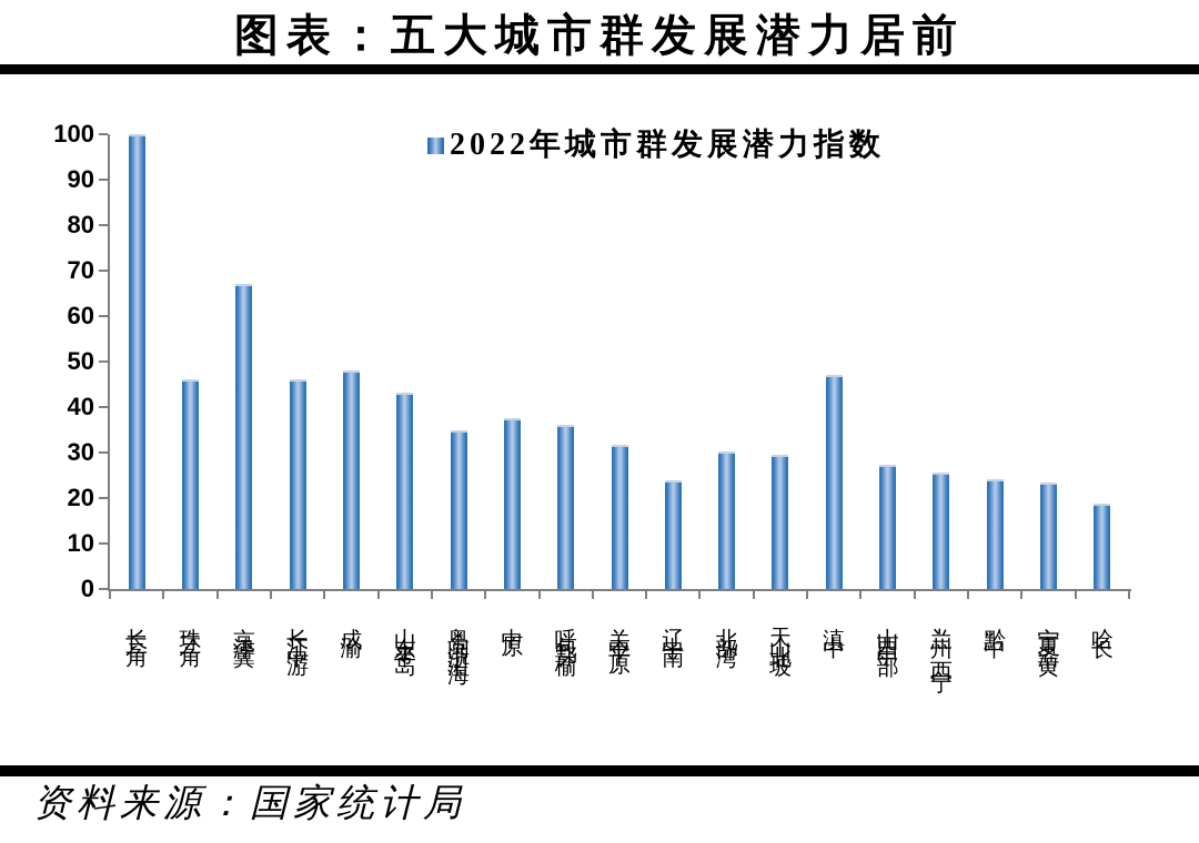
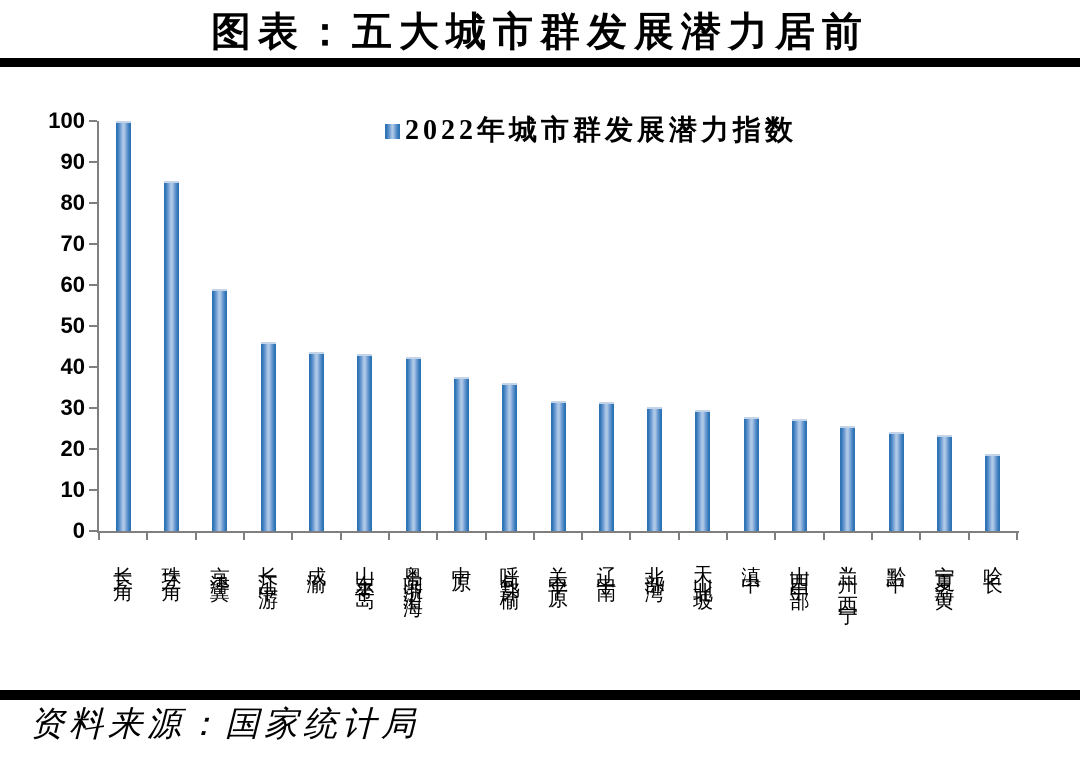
珠三角: 46 -> 85
京津冀: 67 -> 59
成渝: 48 -> 44
粤闽浙沿海: 35 -> 42
辽中南: 24 -> 31
滇中: 47 -> 28
